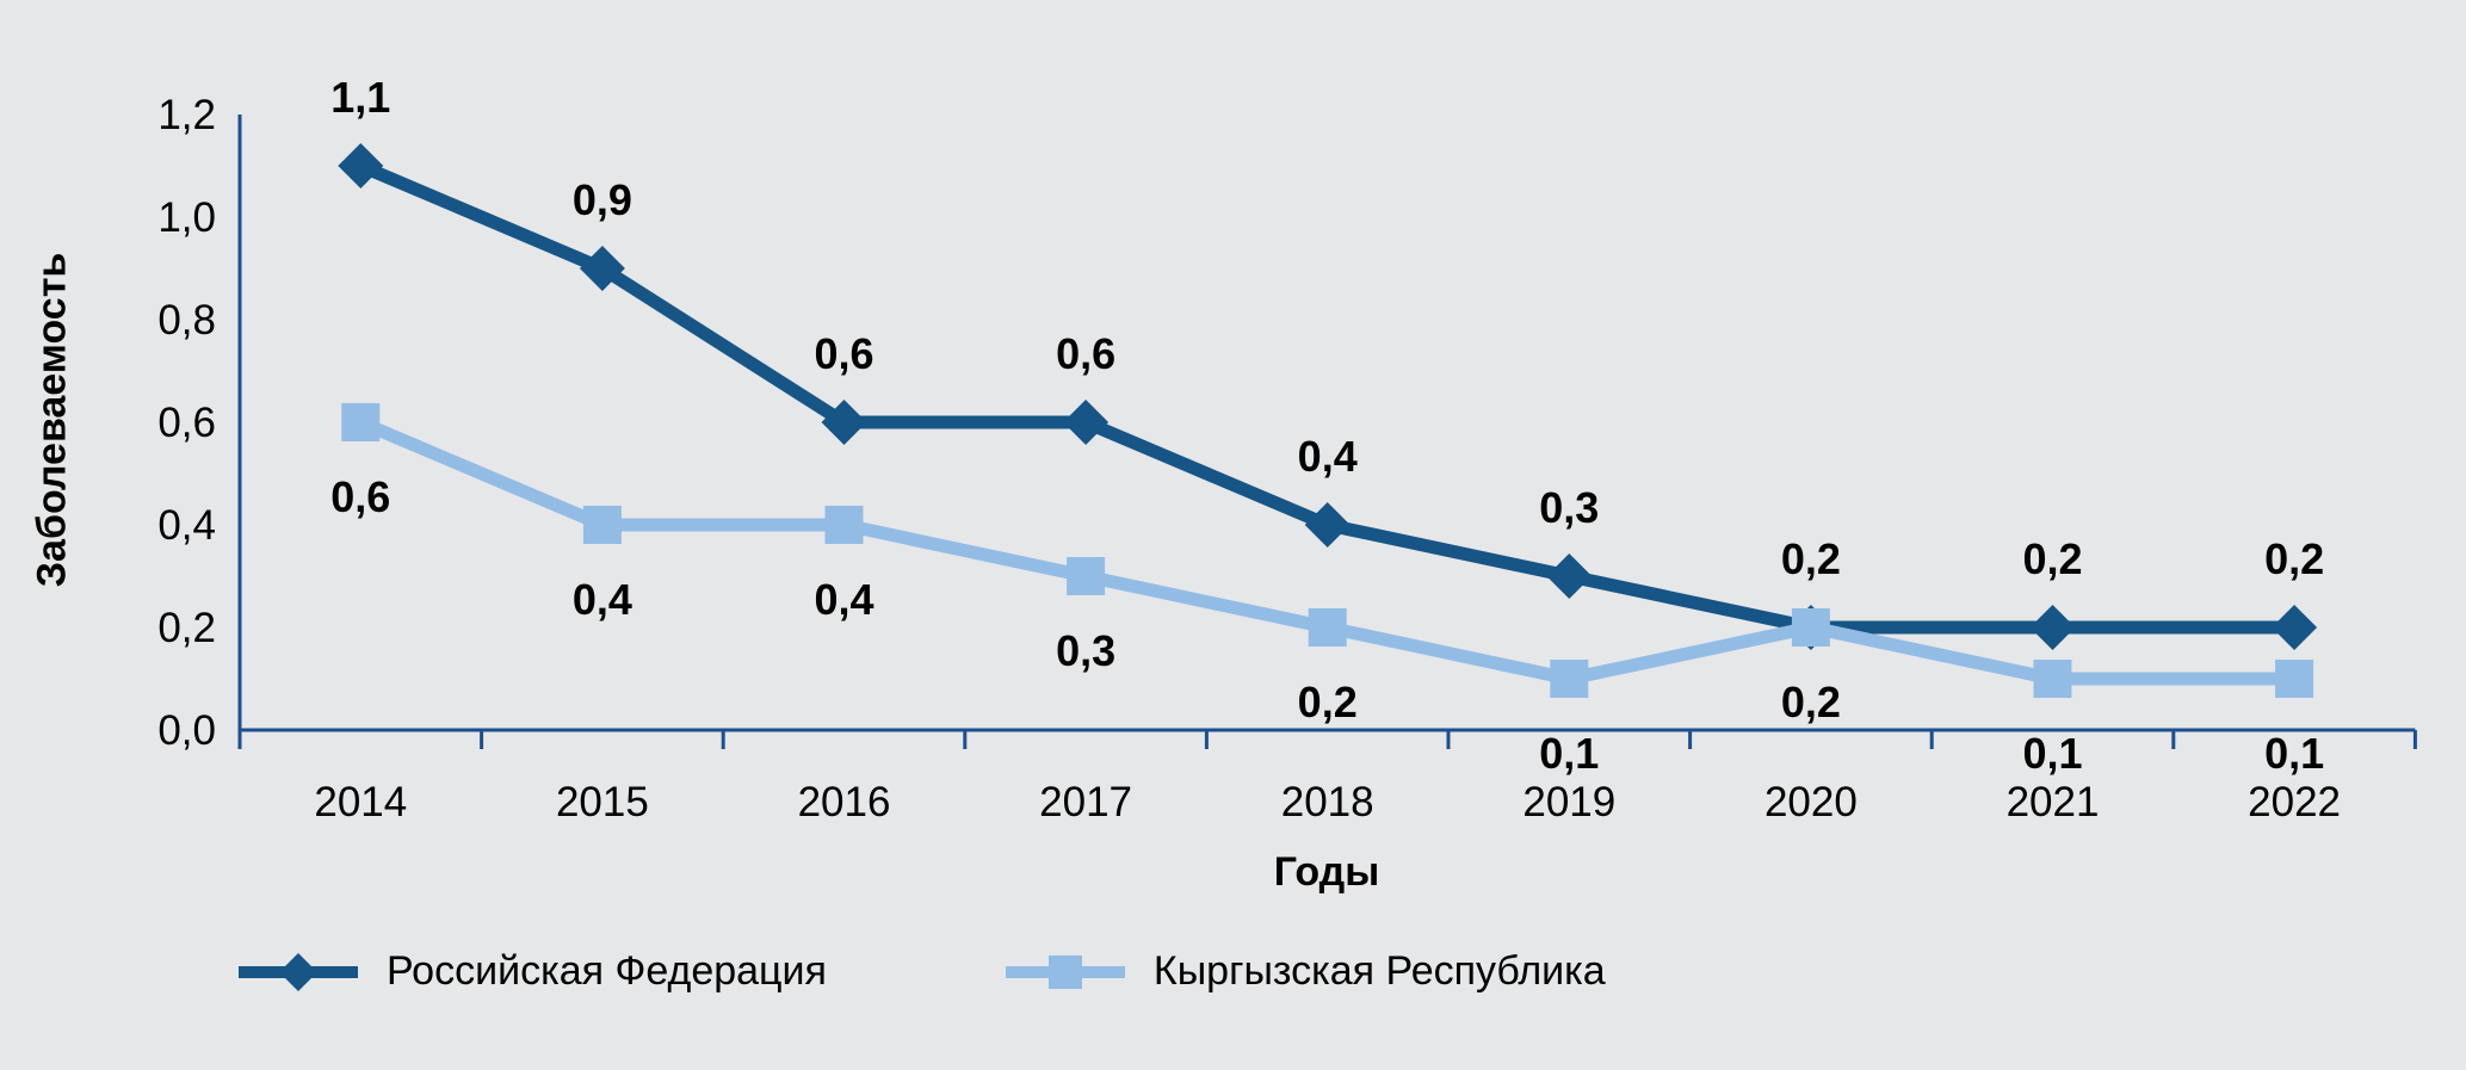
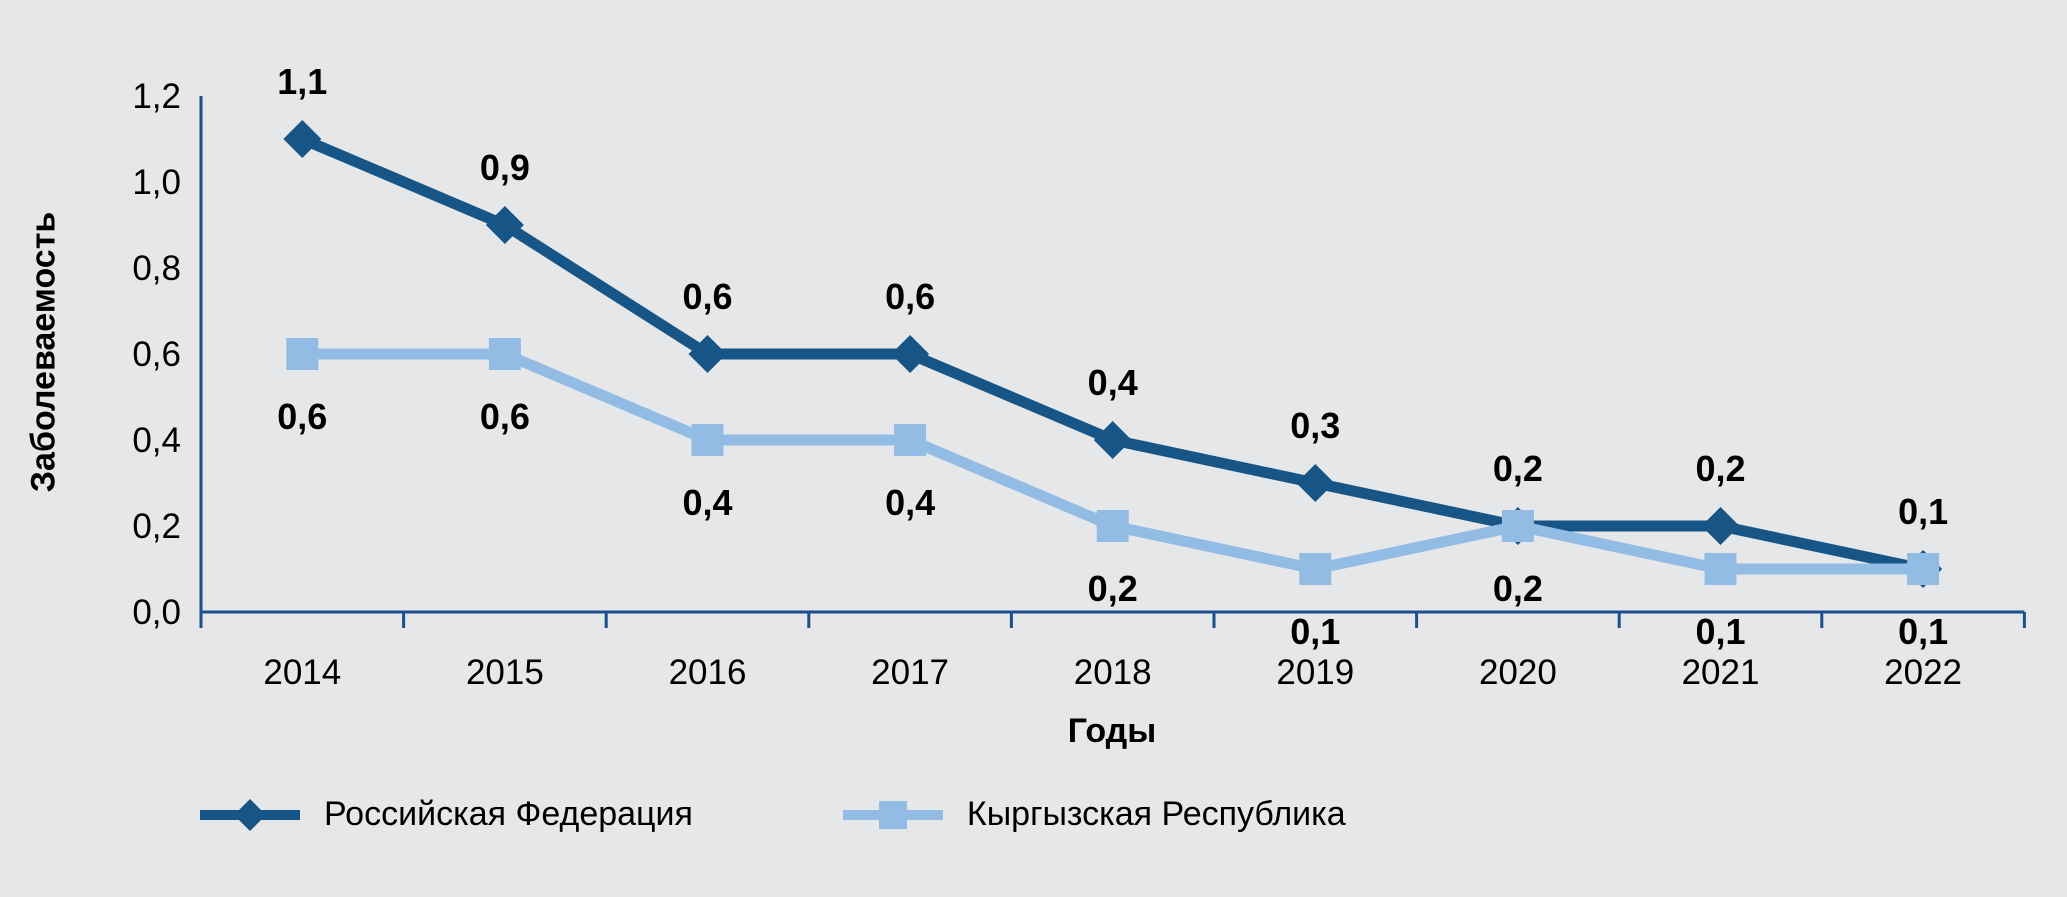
Кыргызская Республика/2015: 0,4 -> 0,6
Кыргызская Республика/2017: 0,3 -> 0,4
Российская Федерация/2022: 0,2 -> 0,1
